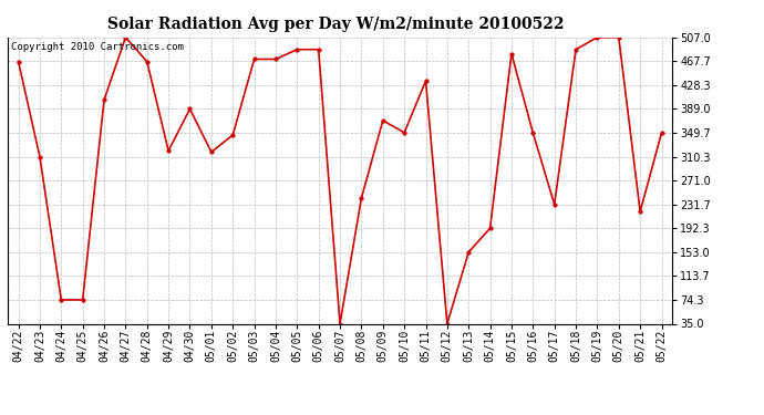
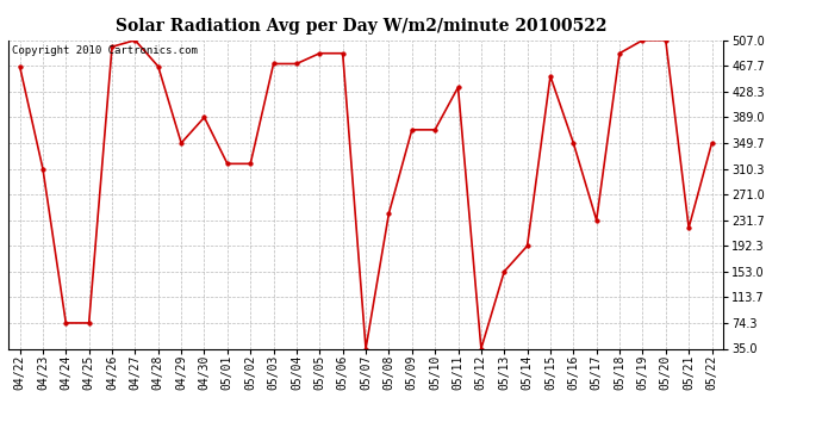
04/26: 404 -> 497
04/29: 320 -> 350
05/02: 346 -> 318
05/10: 350 -> 370
05/15: 480 -> 452
